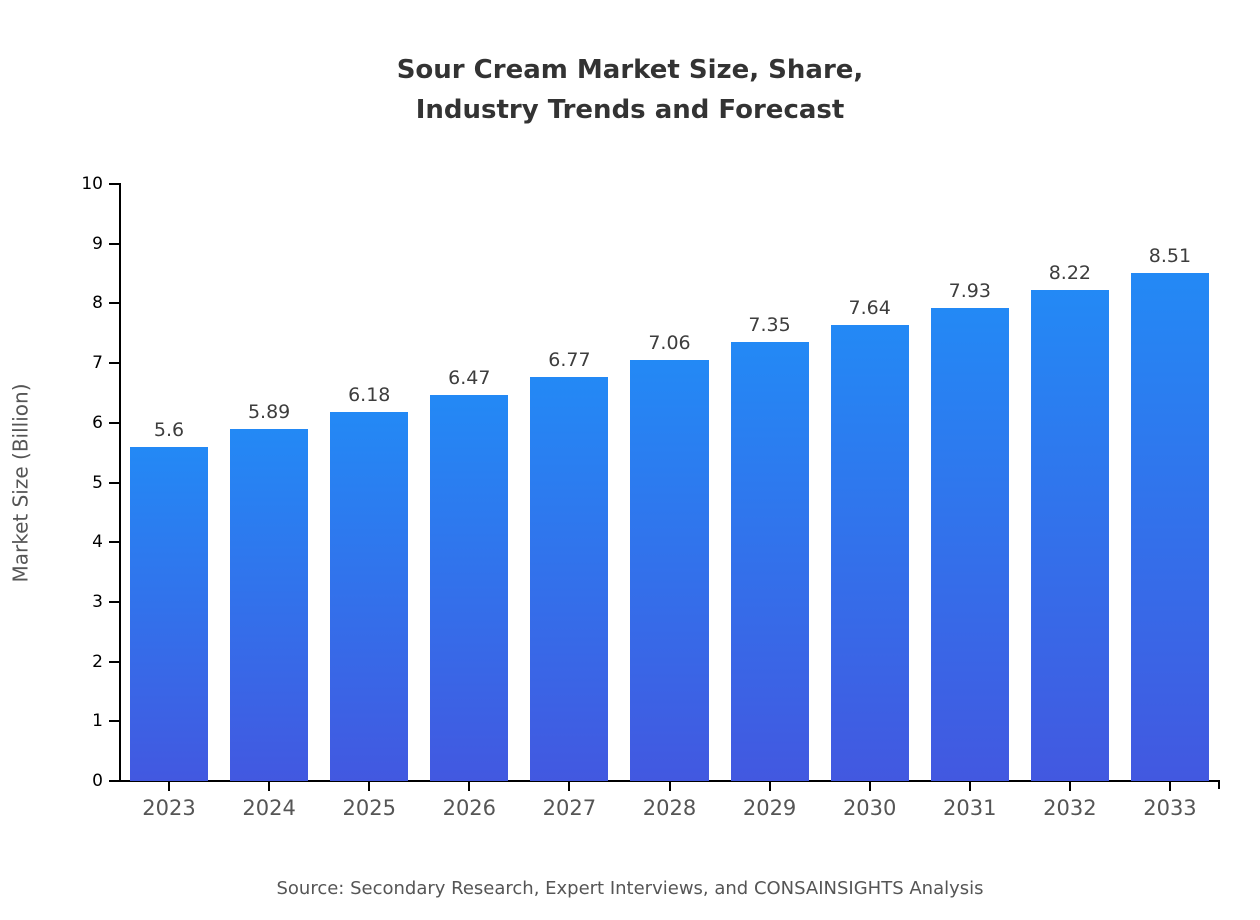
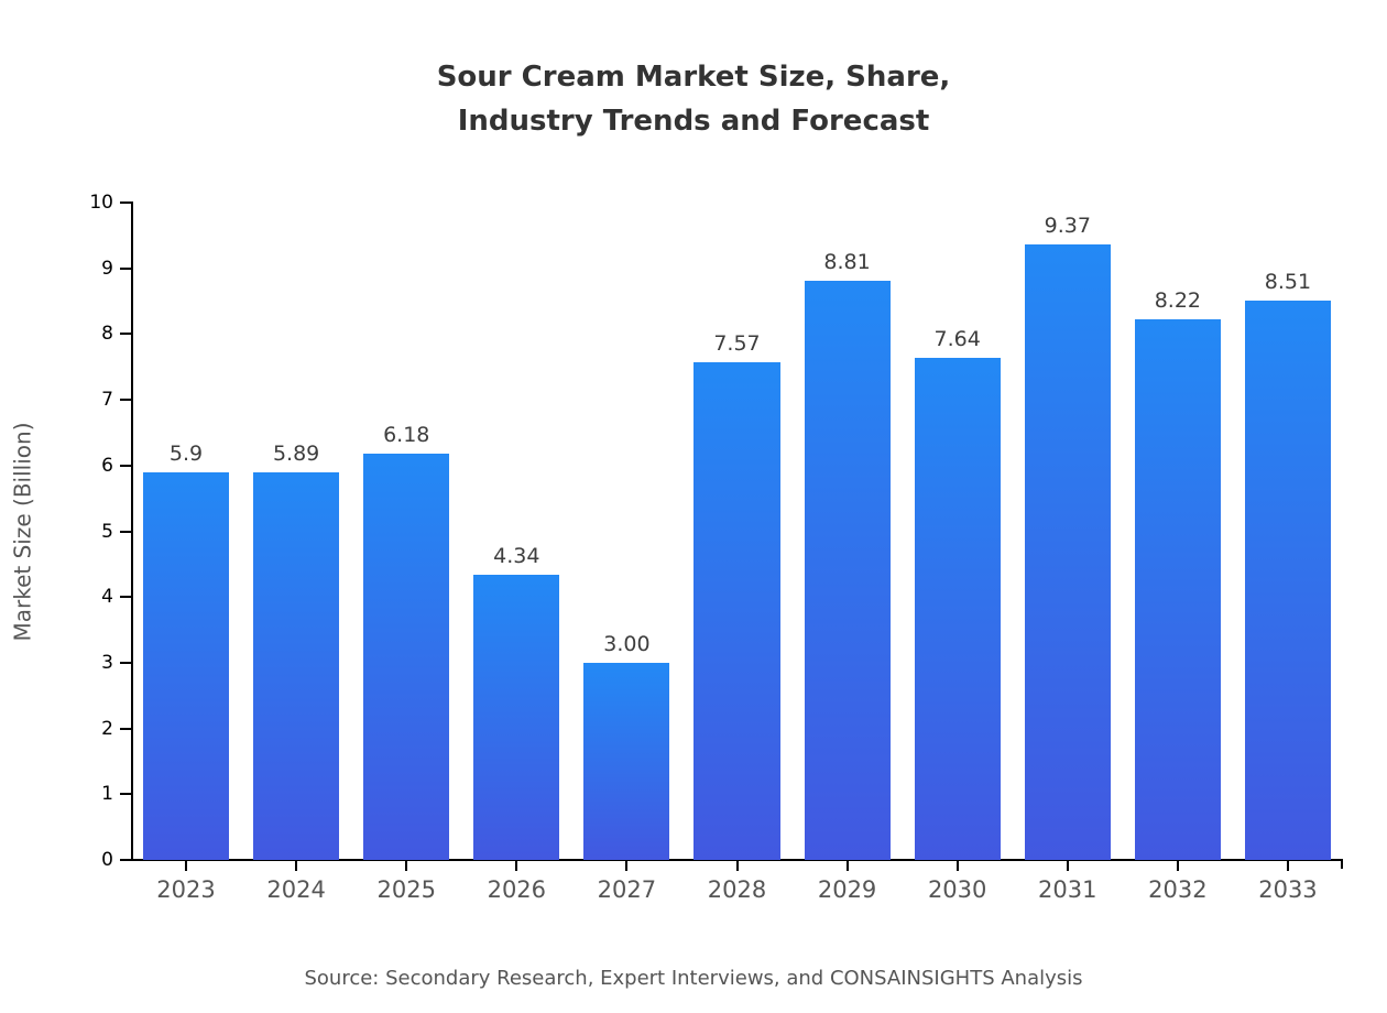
2023: 5.6 -> 5.9
2026: 6.47 -> 4.34
2027: 6.77 -> 3.00
2028: 7.06 -> 7.57
2029: 7.35 -> 8.81
2031: 7.93 -> 9.37
